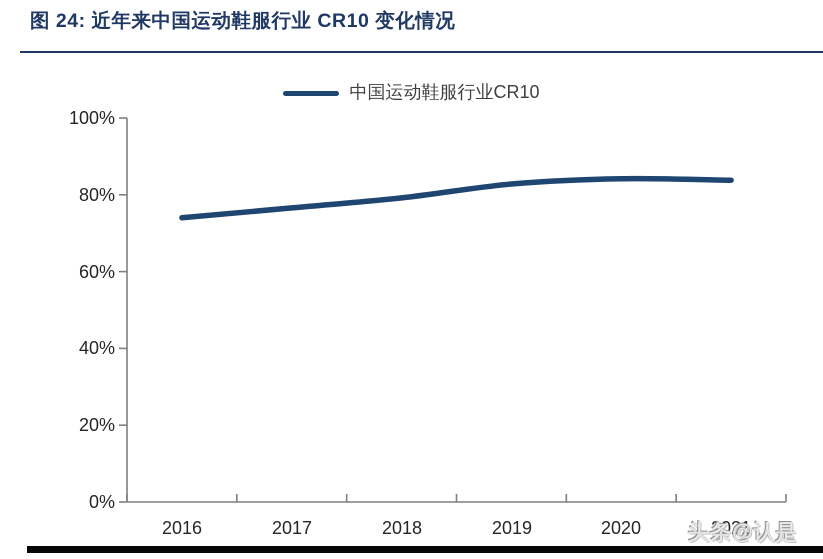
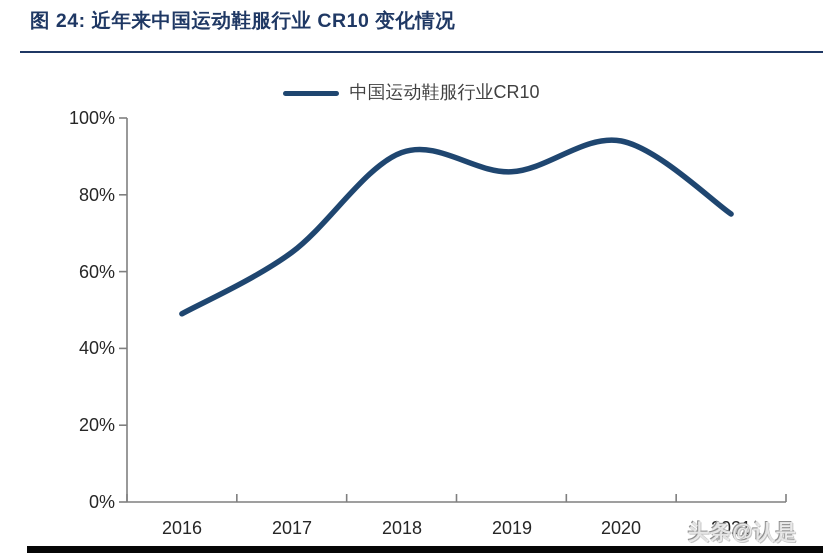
2016: 74% -> 49%
2017: 77% -> 65%
2018: 79% -> 91%
2019: 83% -> 86%
2020: 84% -> 94%
2021: 84% -> 75%
